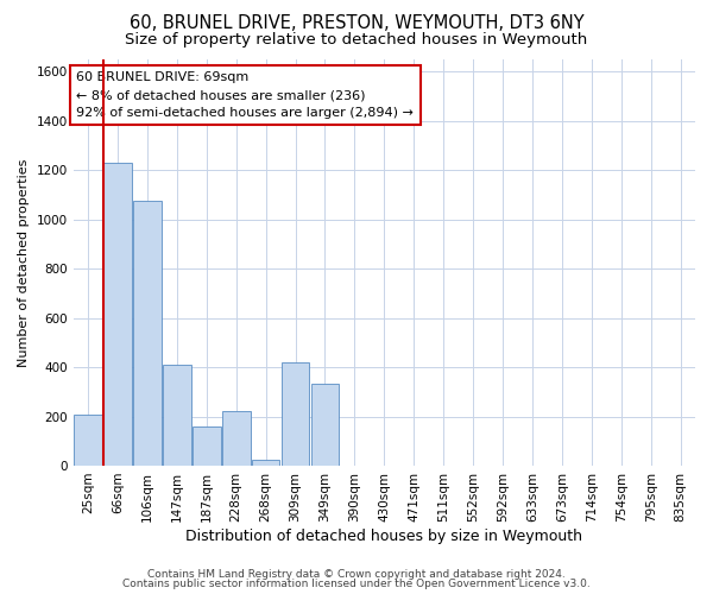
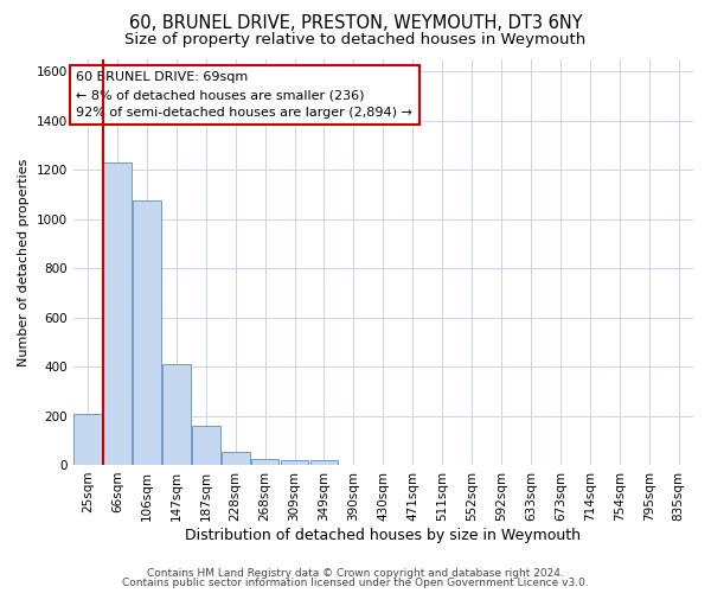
228sqm: 220 -> 55
309sqm: 420 -> 20
349sqm: 335 -> 20
